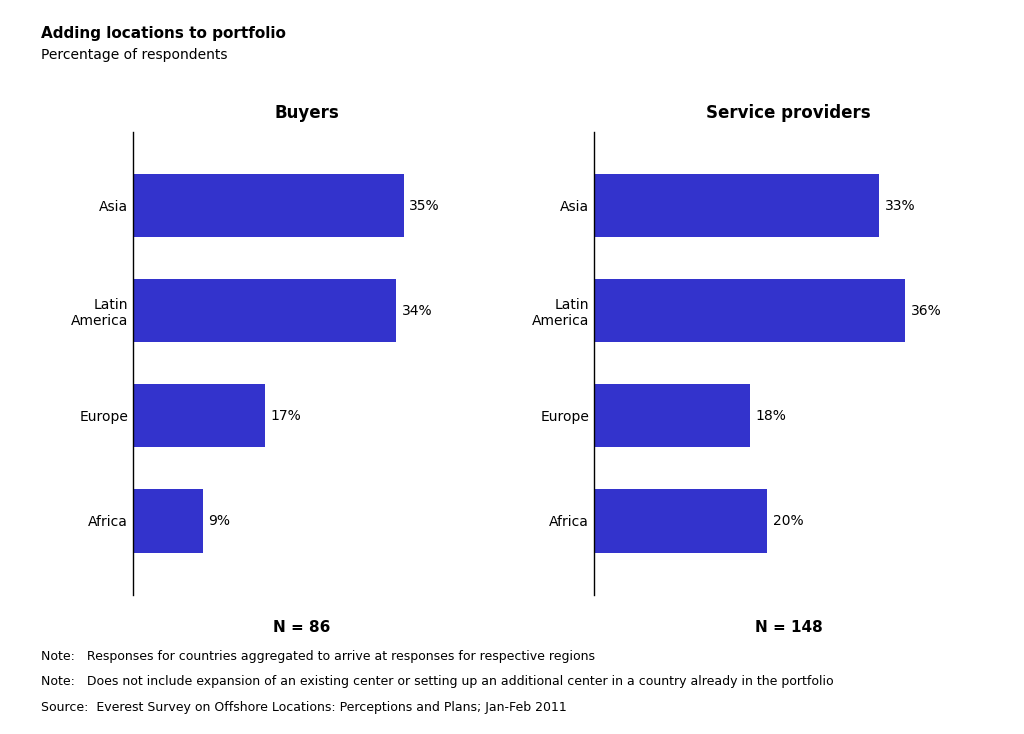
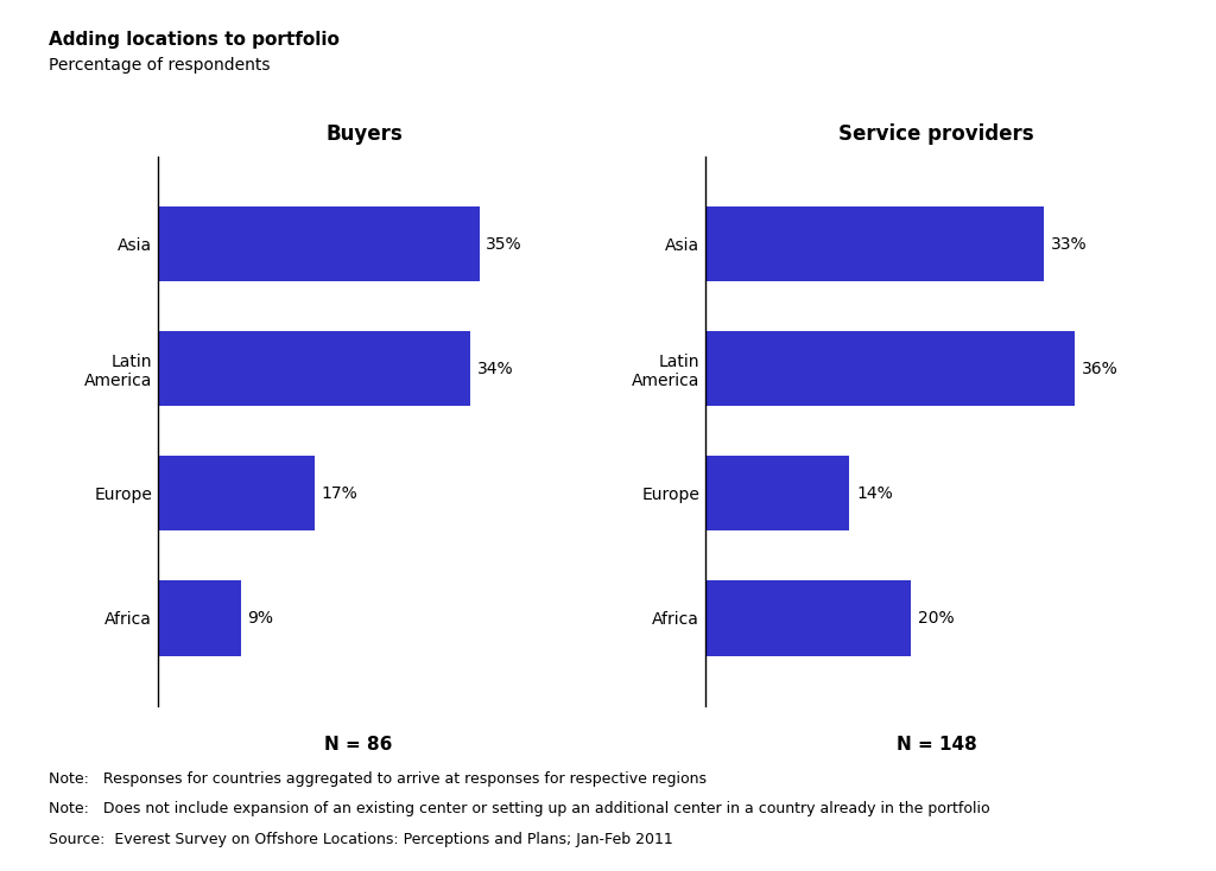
Service providers/Europe: 18% -> 14%
